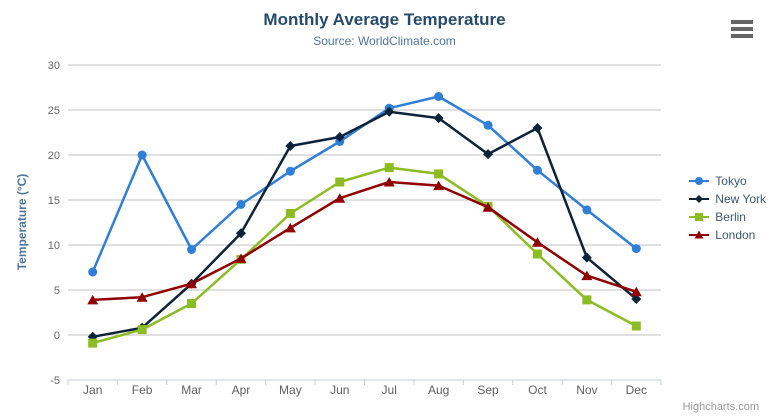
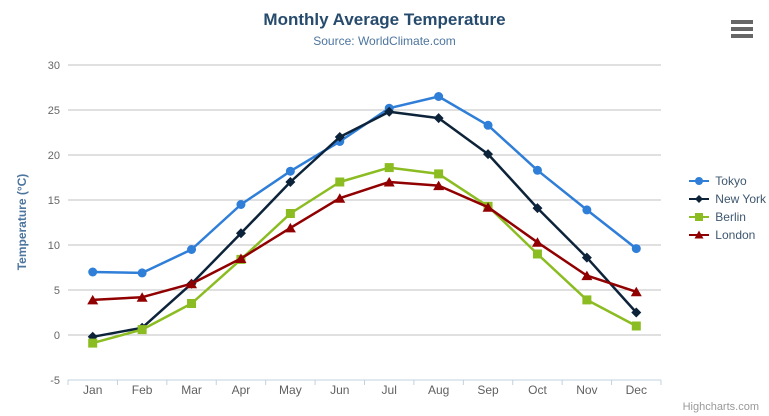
Tokyo/Feb: 20 -> 7
New York/May: 21 -> 17
New York/Oct: 23 -> 14
New York/Dec: 4 -> 2
